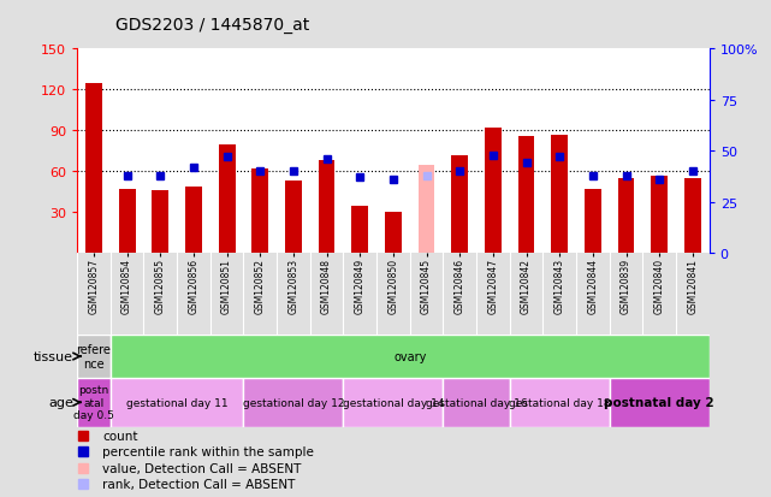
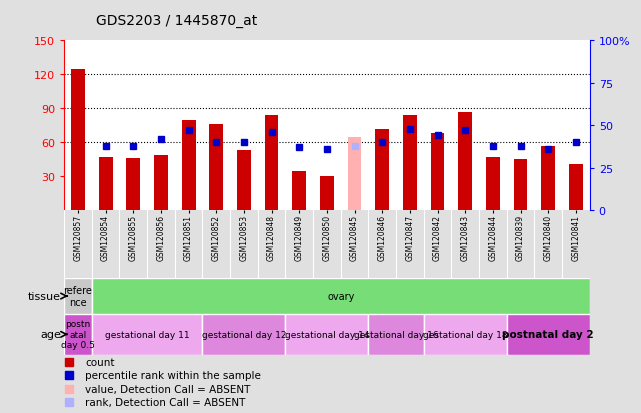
GSM120852: 62 -> 76
GSM120848: 68 -> 84
GSM120847: 92 -> 84
GSM120842: 86 -> 68
GSM120839: 55 -> 45
GSM120841: 55 -> 41
